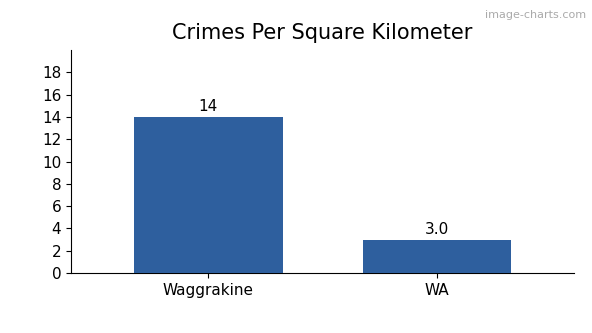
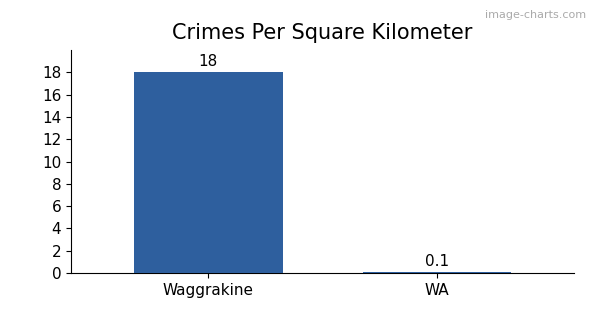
Waggrakine: 14 -> 18
WA: 3.0 -> 0.1
